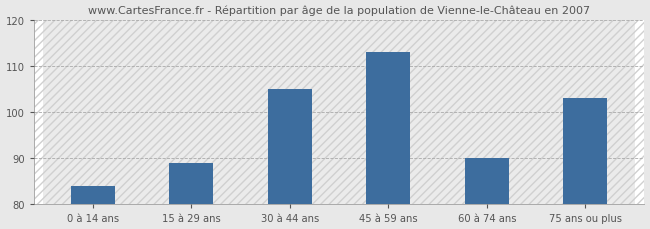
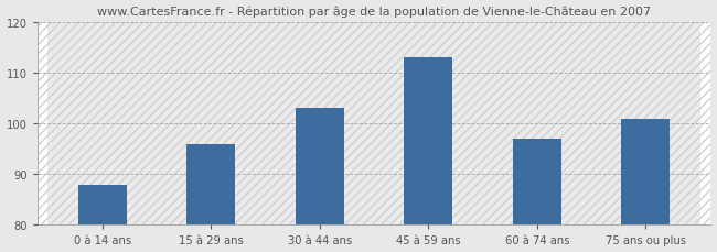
0 à 14 ans: 84 -> 88
15 à 29 ans: 89 -> 96
30 à 44 ans: 105 -> 103
60 à 74 ans: 90 -> 97
75 ans ou plus: 103 -> 101
